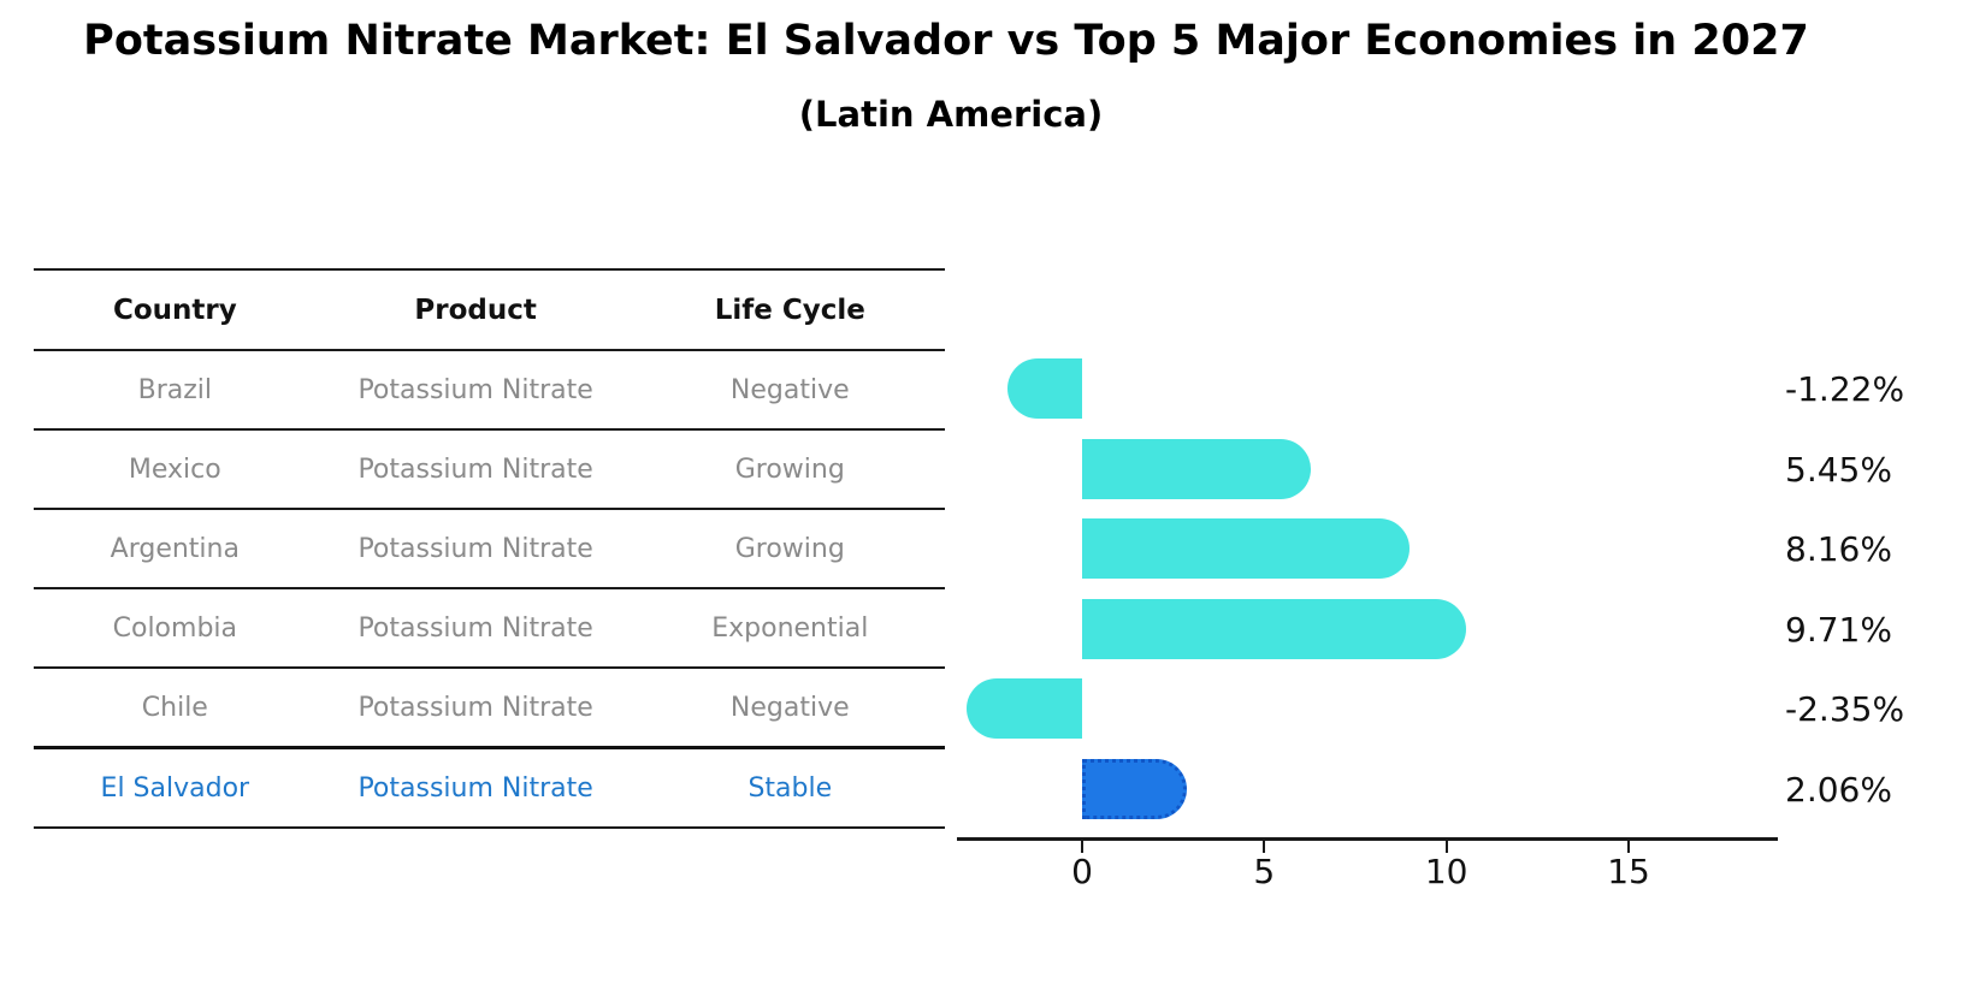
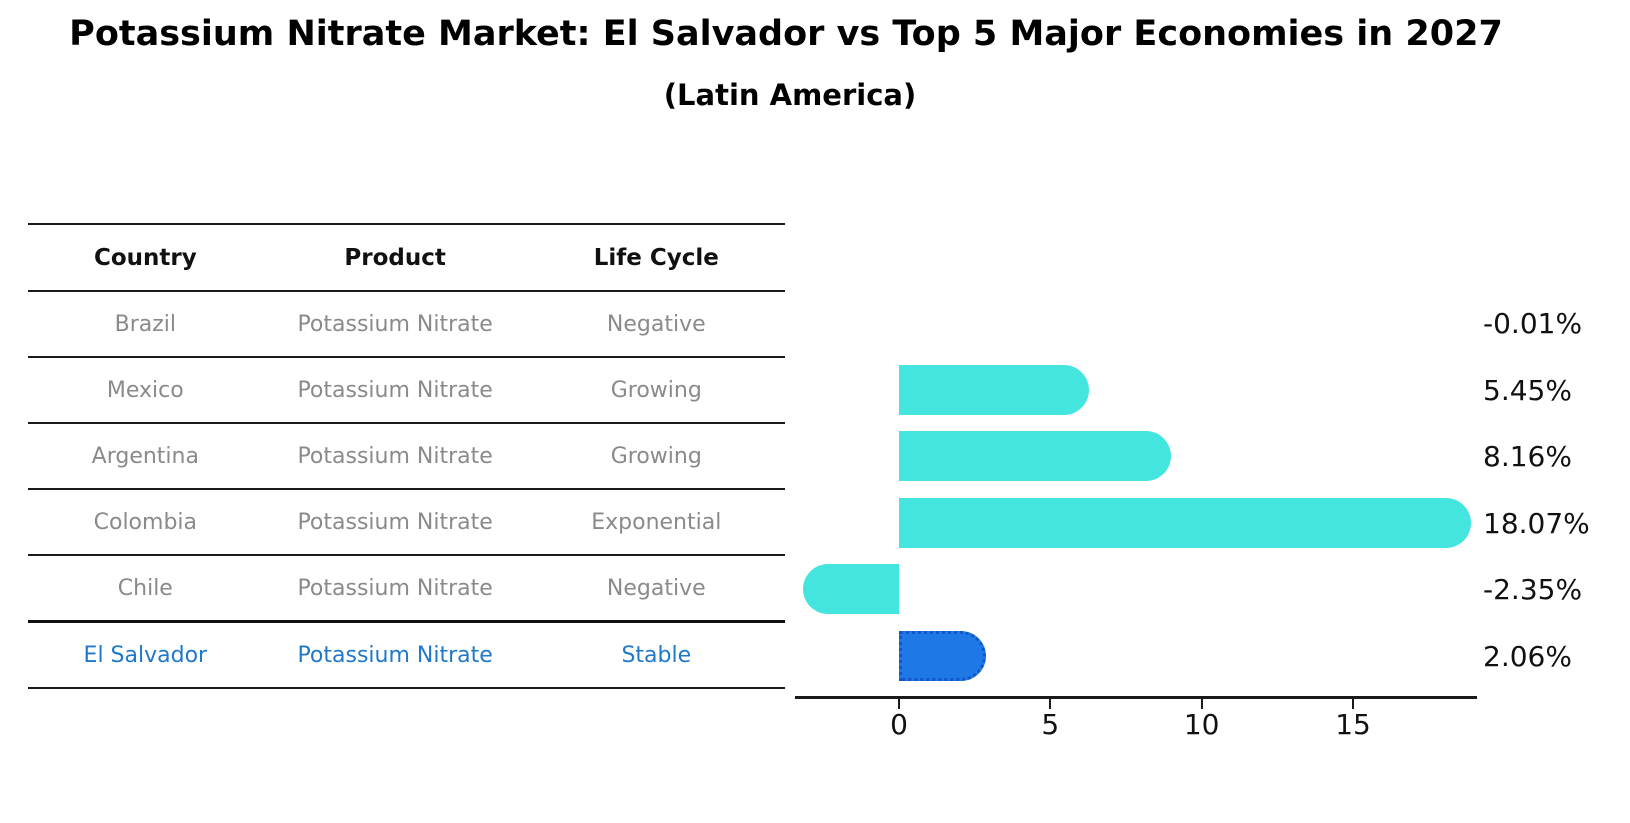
Brazil: -1.22% -> -0.01%
Colombia: 9.71% -> 18.07%
